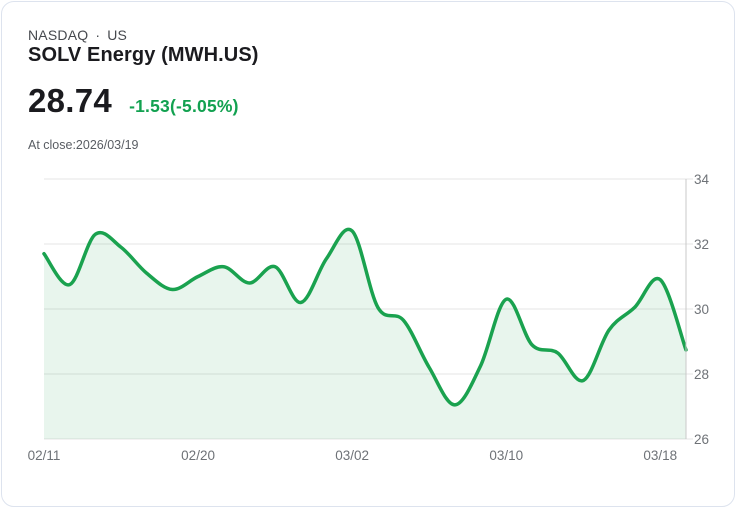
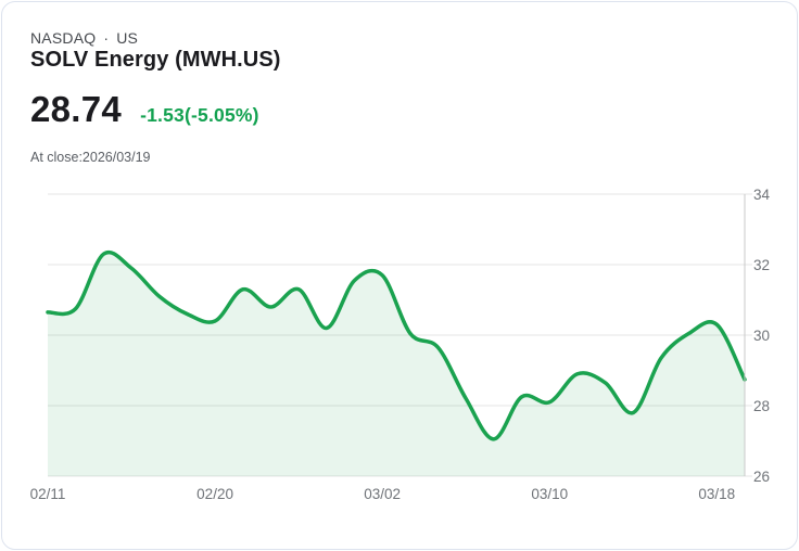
02/11: 31.7 -> 30.6
02/20: 31.0 -> 30.4
03/02: 32.4 -> 31.7
03/10: 30.3 -> 28.1
03/18: 30.9 -> 30.3
